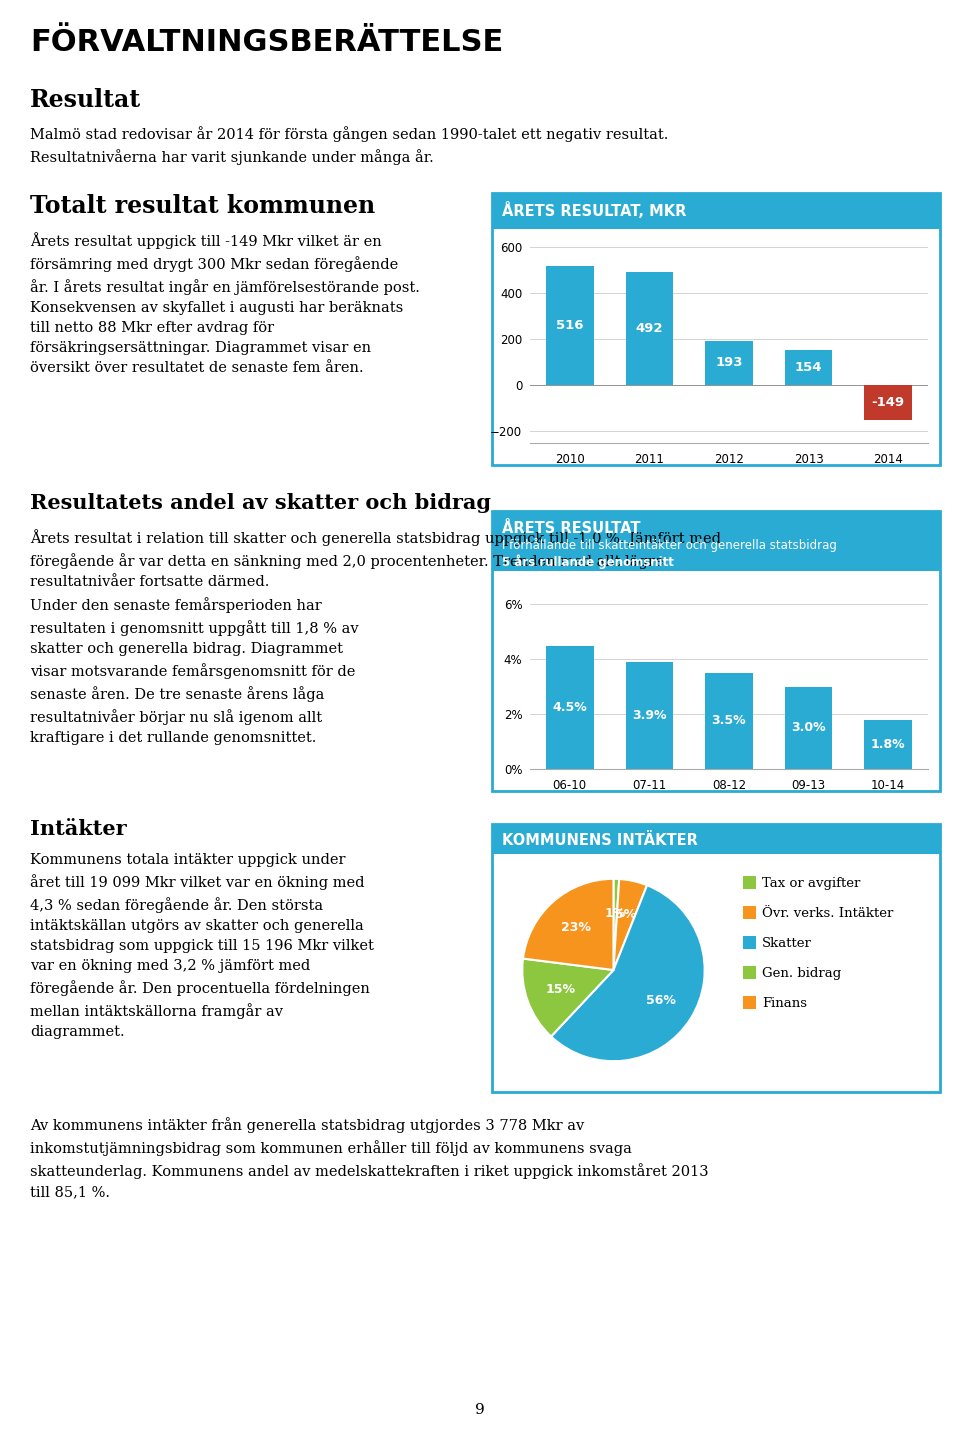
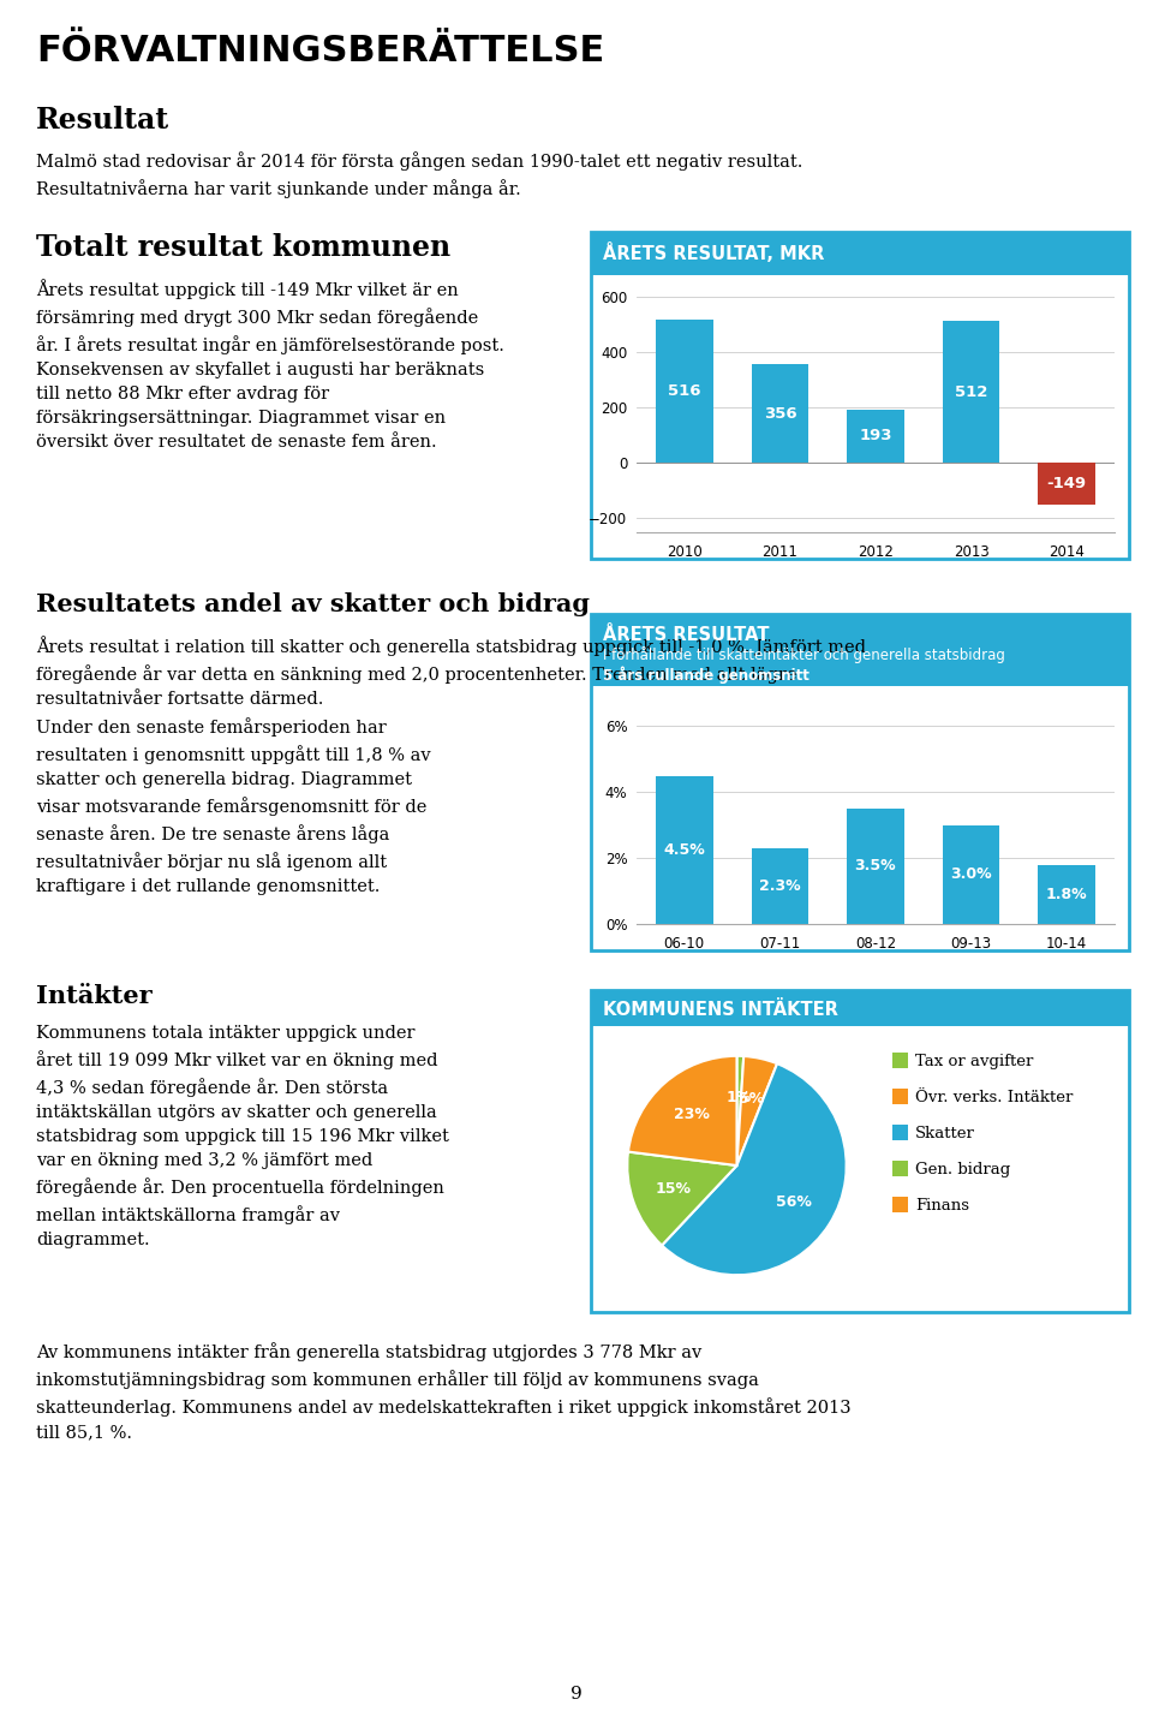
2011: 492 -> 356
2013: 154 -> 512
07-11: 3.9% -> 2.3%
